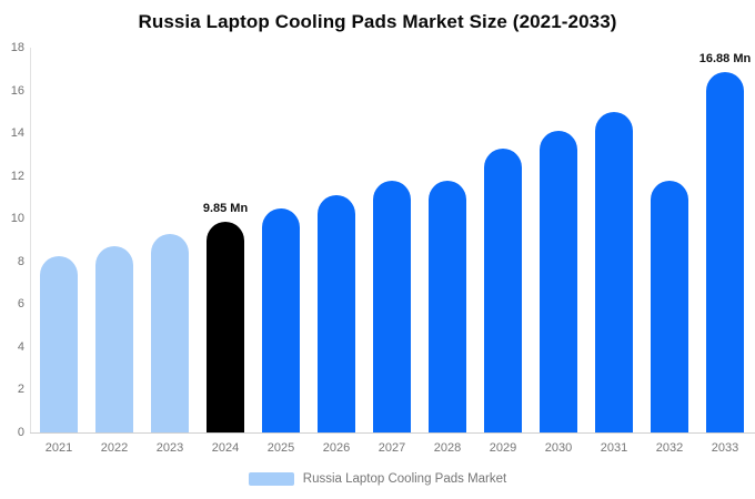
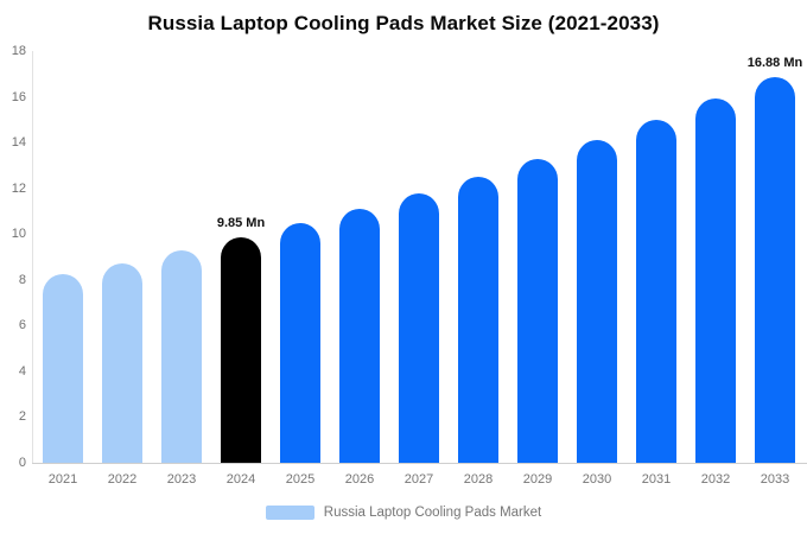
2028: 11.8 -> 12.5
2032: 11.8 -> 15.9
